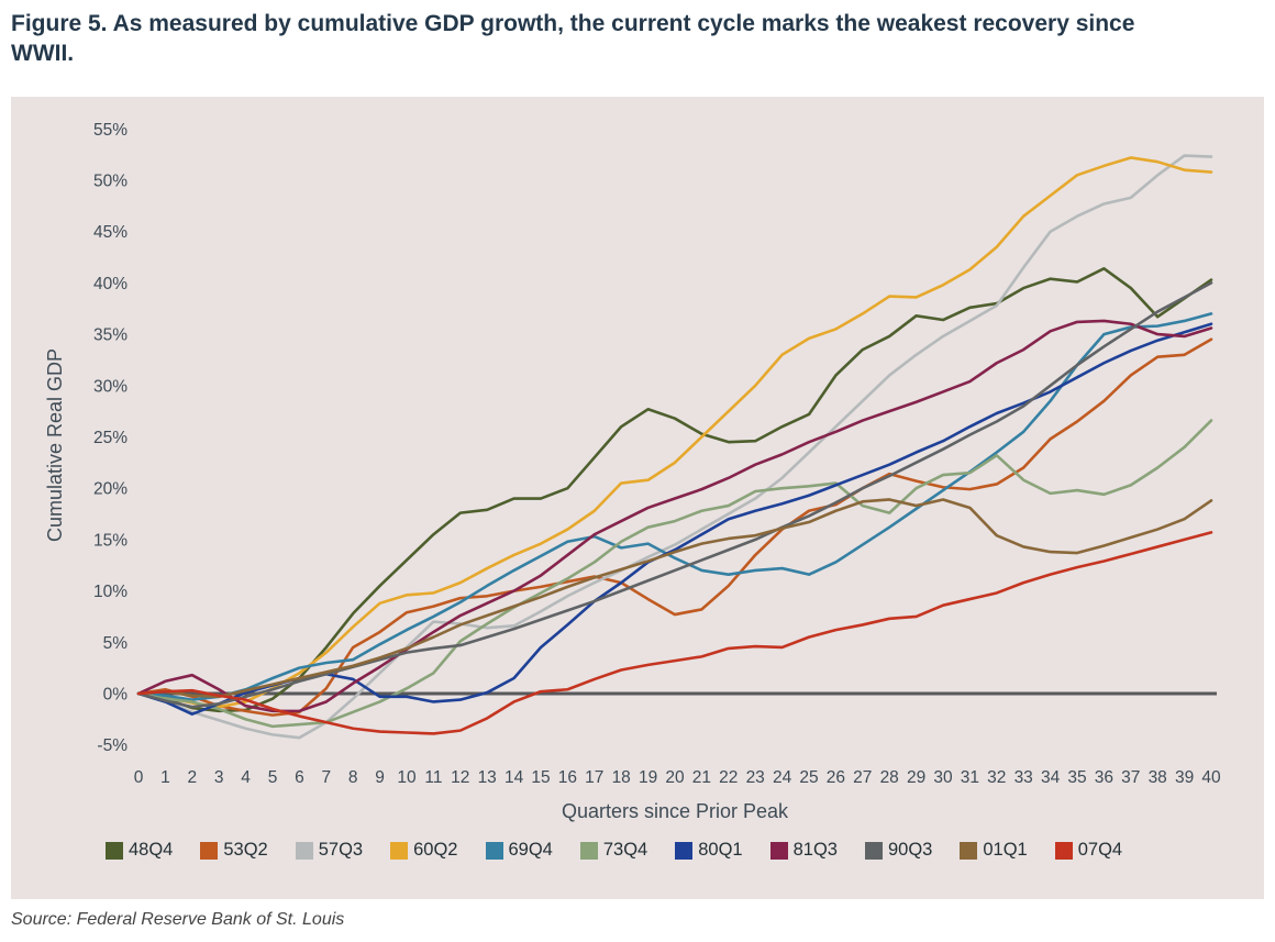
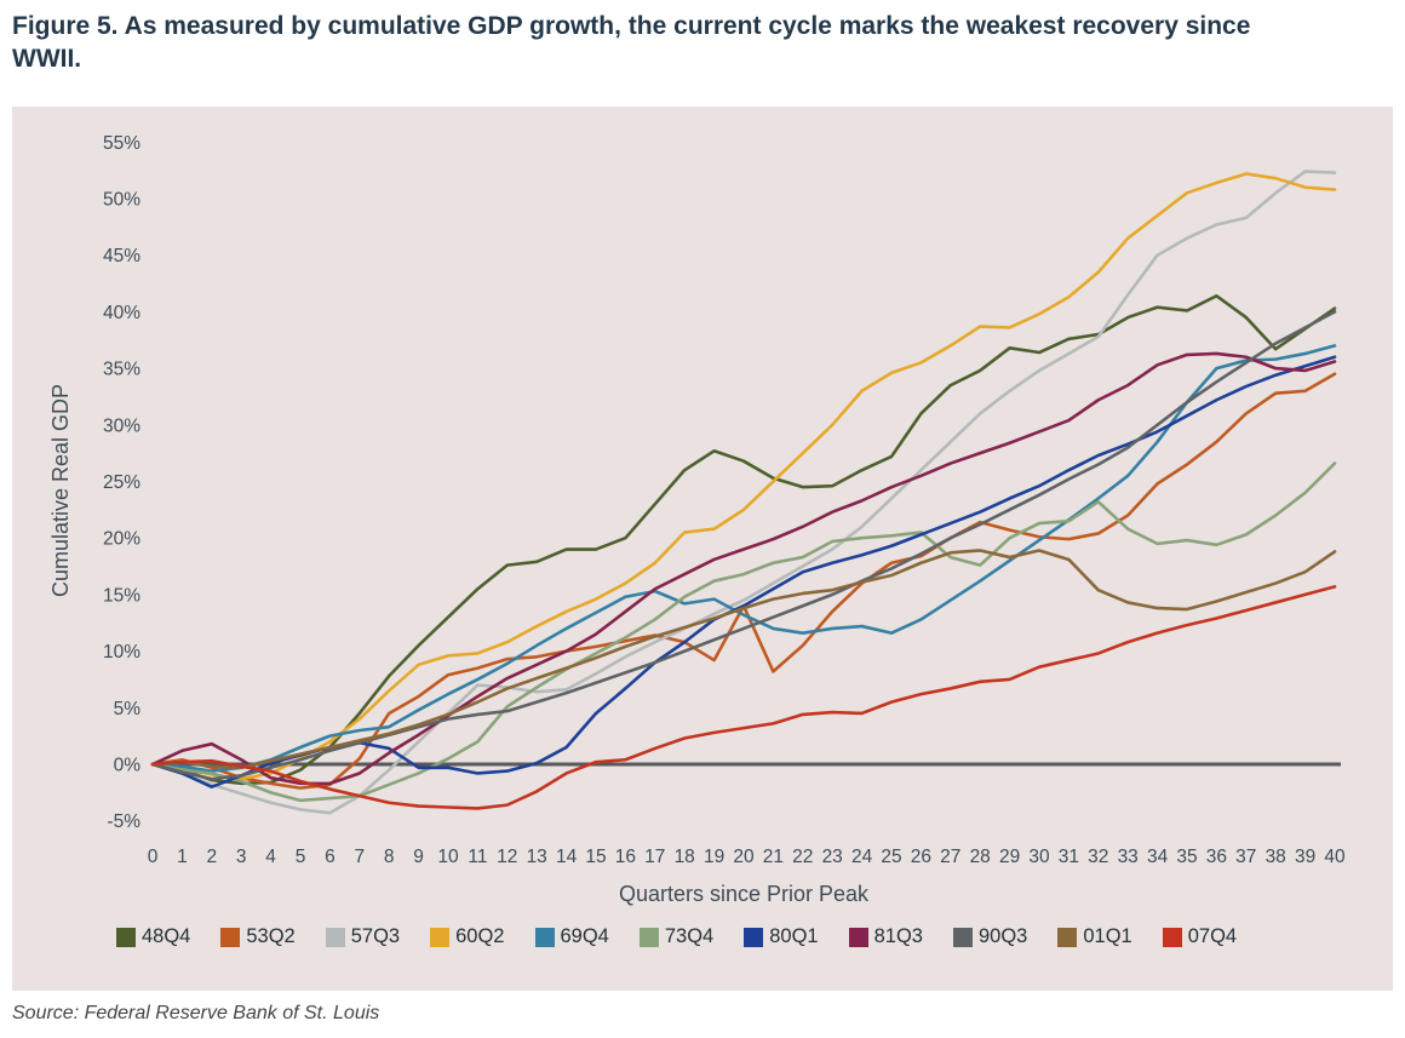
53Q2/20: 8% -> 14%
